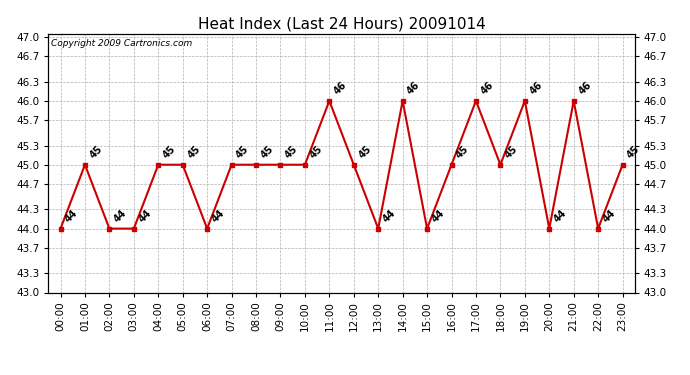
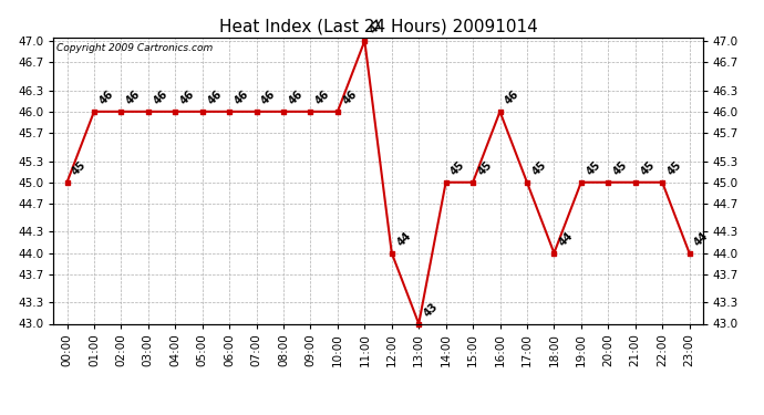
00:00: 44 -> 45
01:00: 45 -> 46
02:00: 44 -> 46
03:00: 44 -> 46
04:00: 45 -> 46
05:00: 45 -> 46
06:00: 44 -> 46
07:00: 45 -> 46
08:00: 45 -> 46
09:00: 45 -> 46
10:00: 45 -> 46
11:00: 46 -> 47
12:00: 45 -> 44
13:00: 44 -> 43
14:00: 46 -> 45
15:00: 44 -> 45
16:00: 45 -> 46
17:00: 46 -> 45
18:00: 45 -> 44
19:00: 46 -> 45
20:00: 44 -> 45
21:00: 46 -> 45
22:00: 44 -> 45
23:00: 45 -> 44
